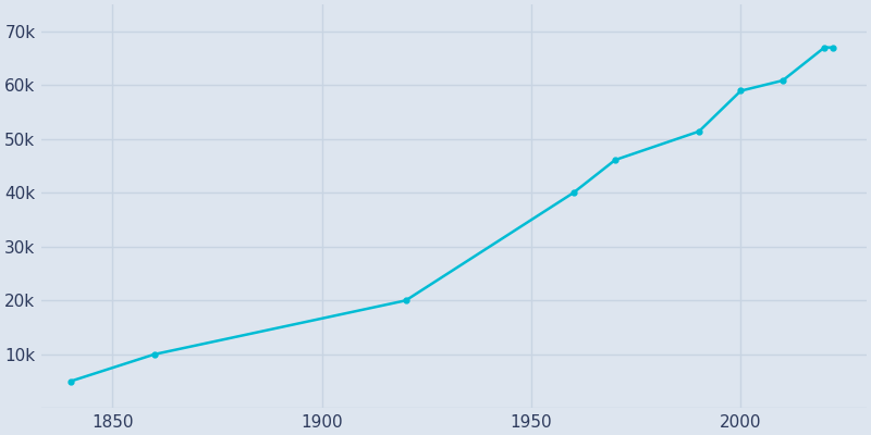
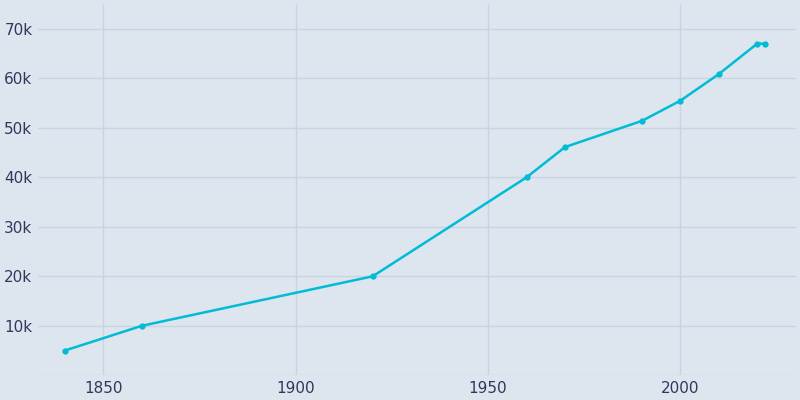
2000: 59.0k -> 55.5k
